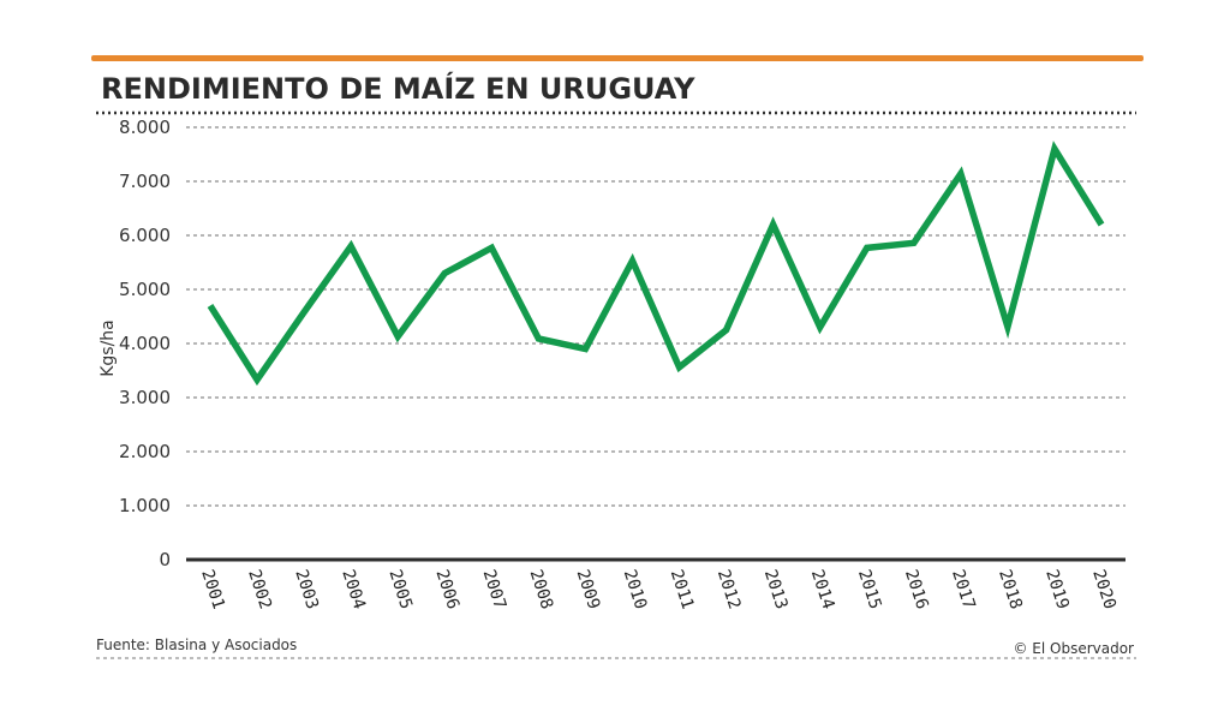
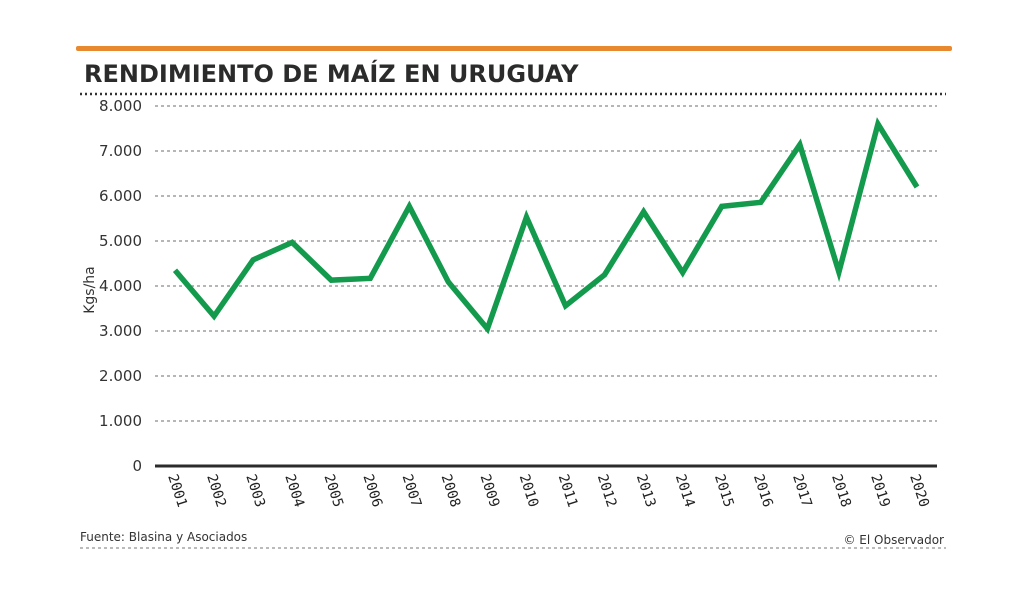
2001: 4700 -> 4400
2004: 5800 -> 5000
2006: 5300 -> 4200
2009: 3900 -> 3000
2013: 6200 -> 5600
